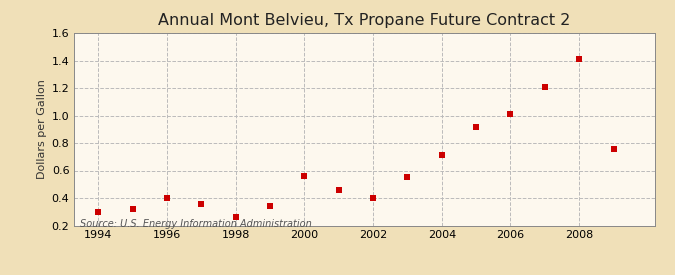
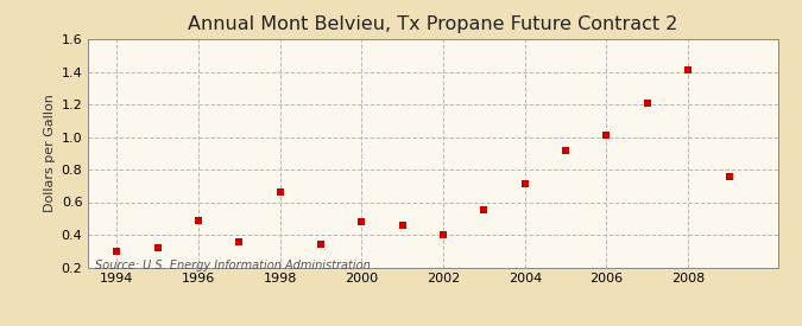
1996: 0.40 -> 0.49
1998: 0.26 -> 0.66
2000: 0.56 -> 0.48
